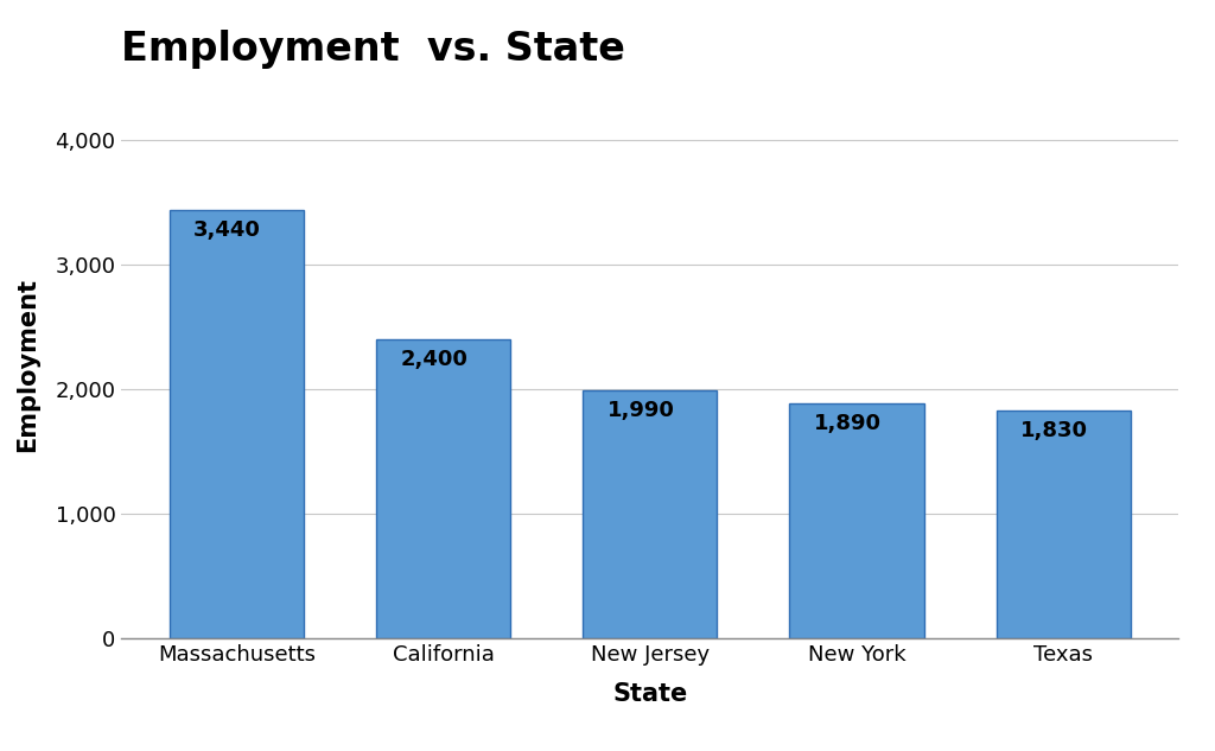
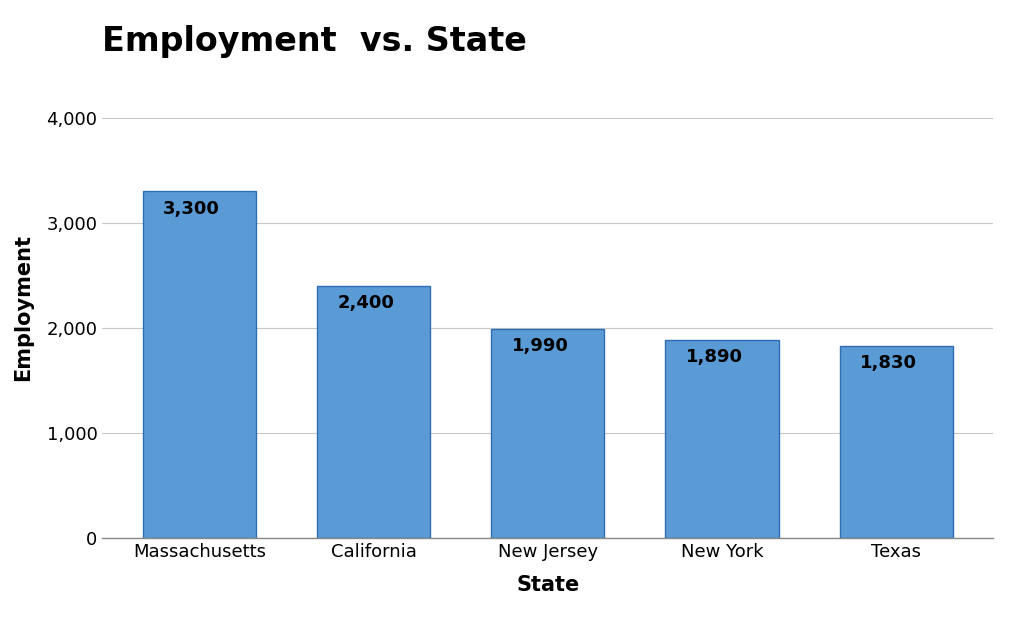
Massachusetts: 3,440 -> 3,300
